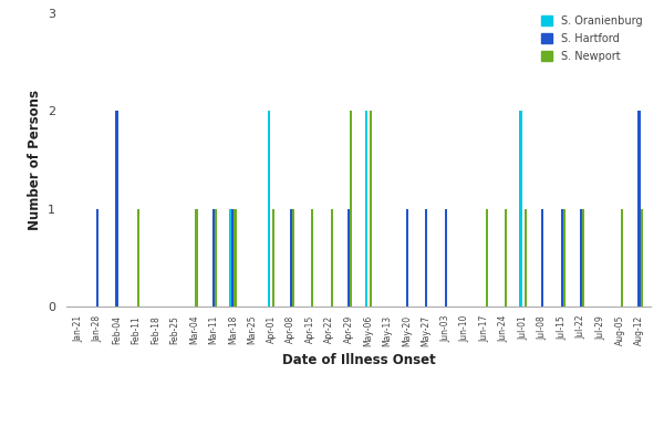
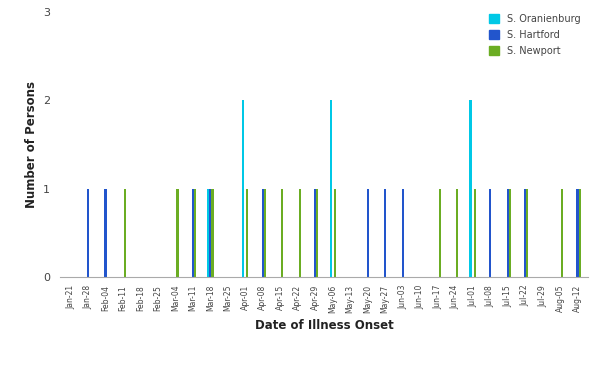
S. Hartford/Feb-04: 2 -> 1
S. Newport/Apr-29: 2 -> 1
S. Newport/May-06: 2 -> 1
S. Hartford/Aug-12: 2 -> 1
